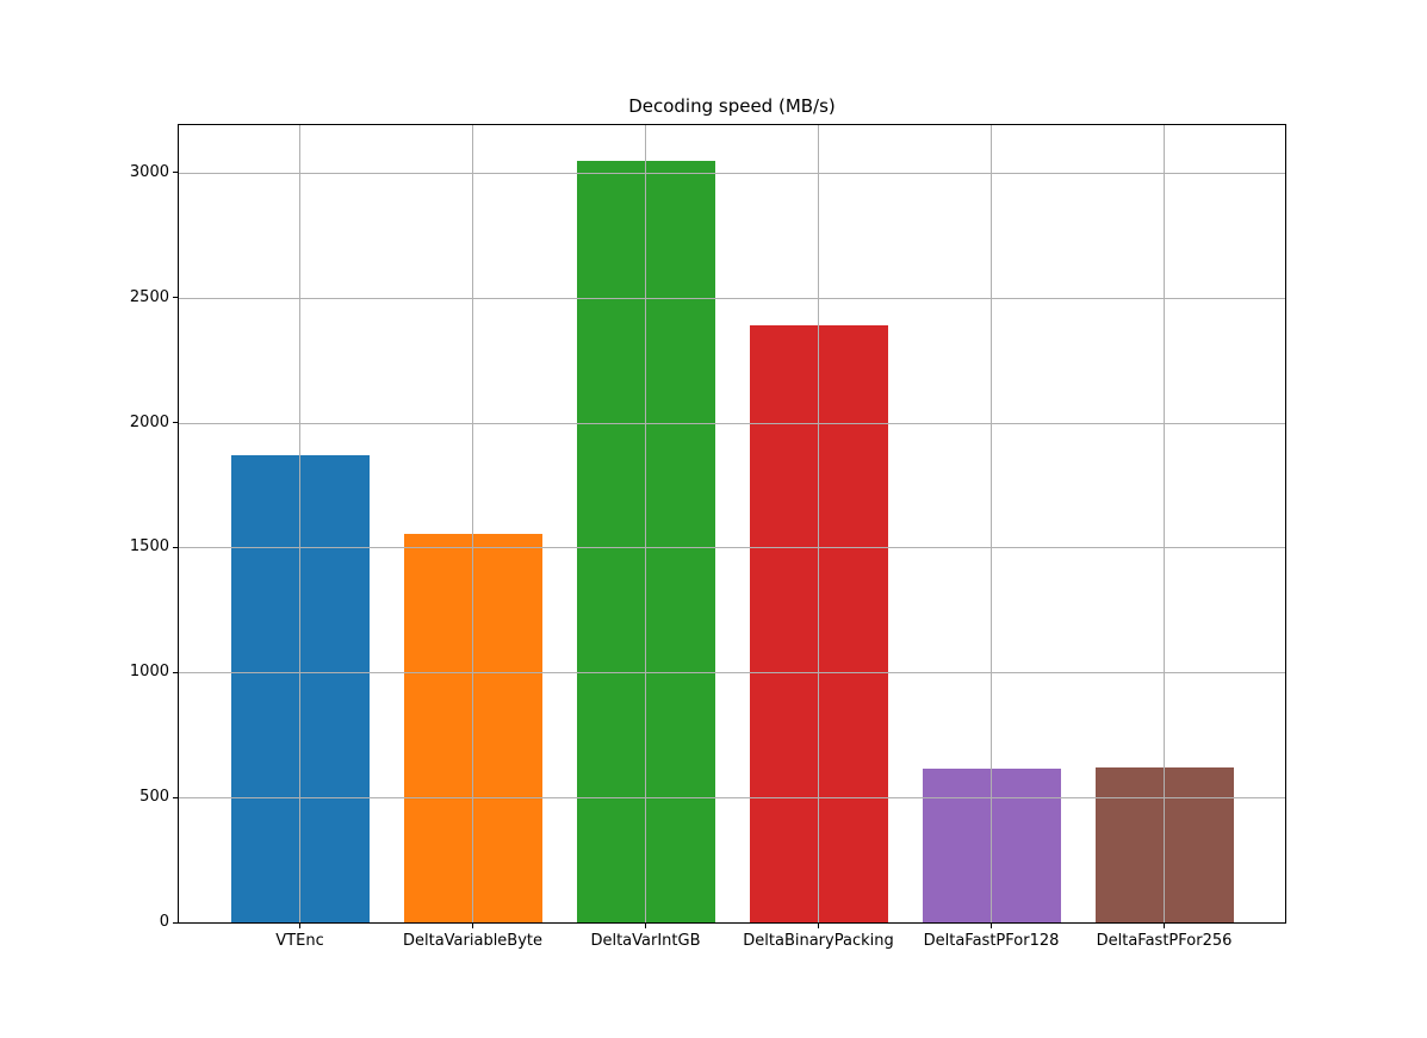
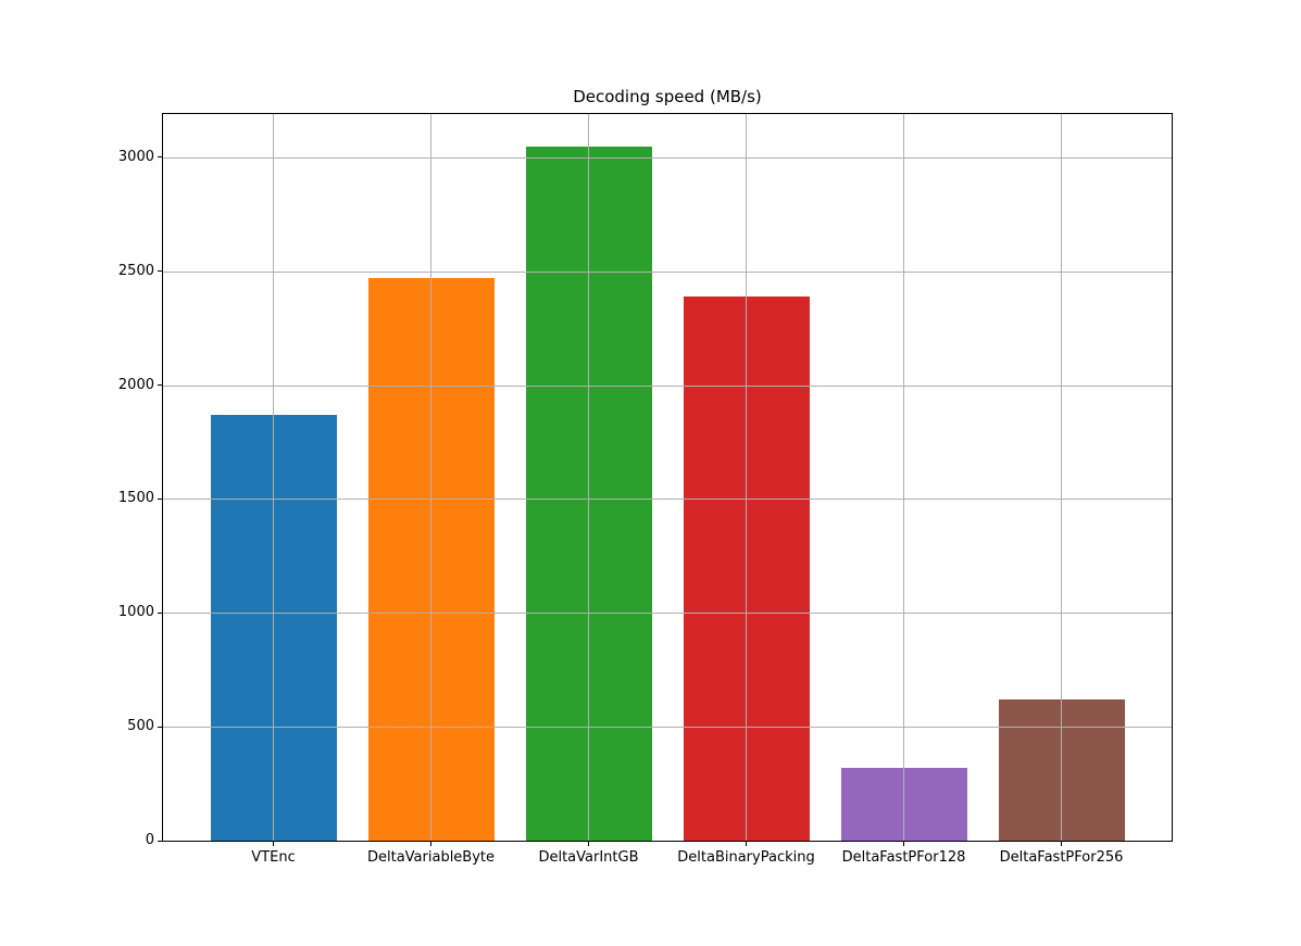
DeltaVariableByte: 1560 -> 2470
DeltaFastPFor128: 620 -> 320
